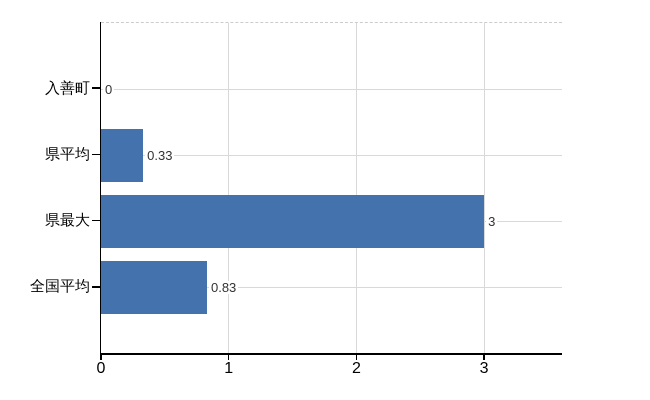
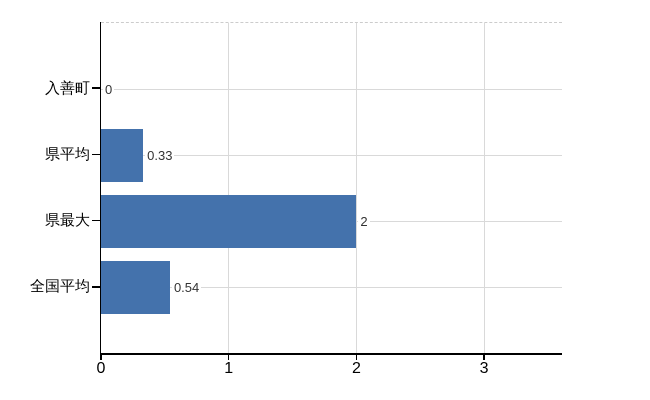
県最大: 3 -> 2
全国平均: 0.83 -> 0.54
